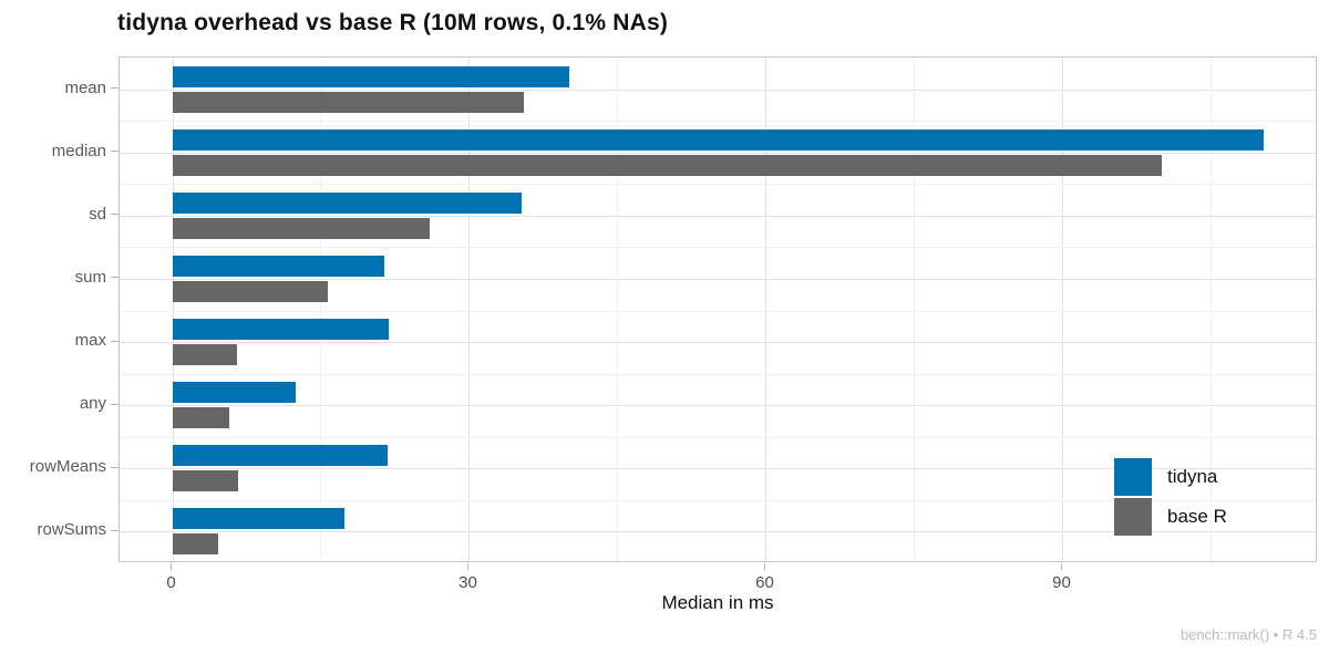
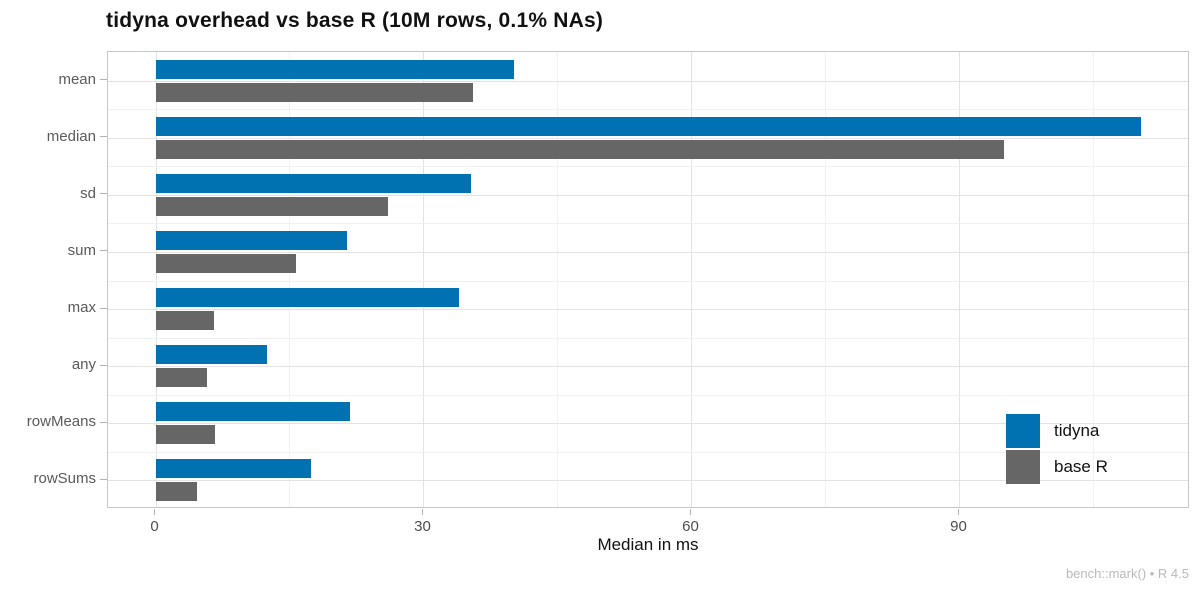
base R/median: 100 -> 95
tidyna/max: 22 -> 34
